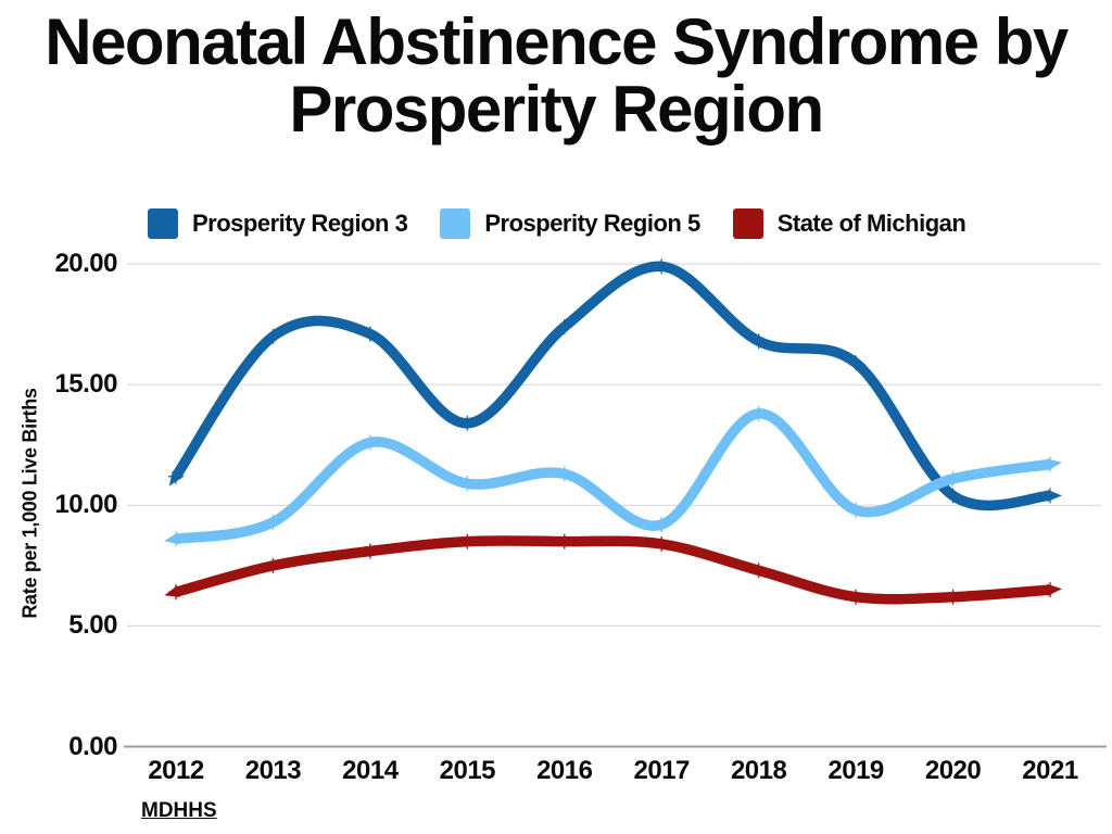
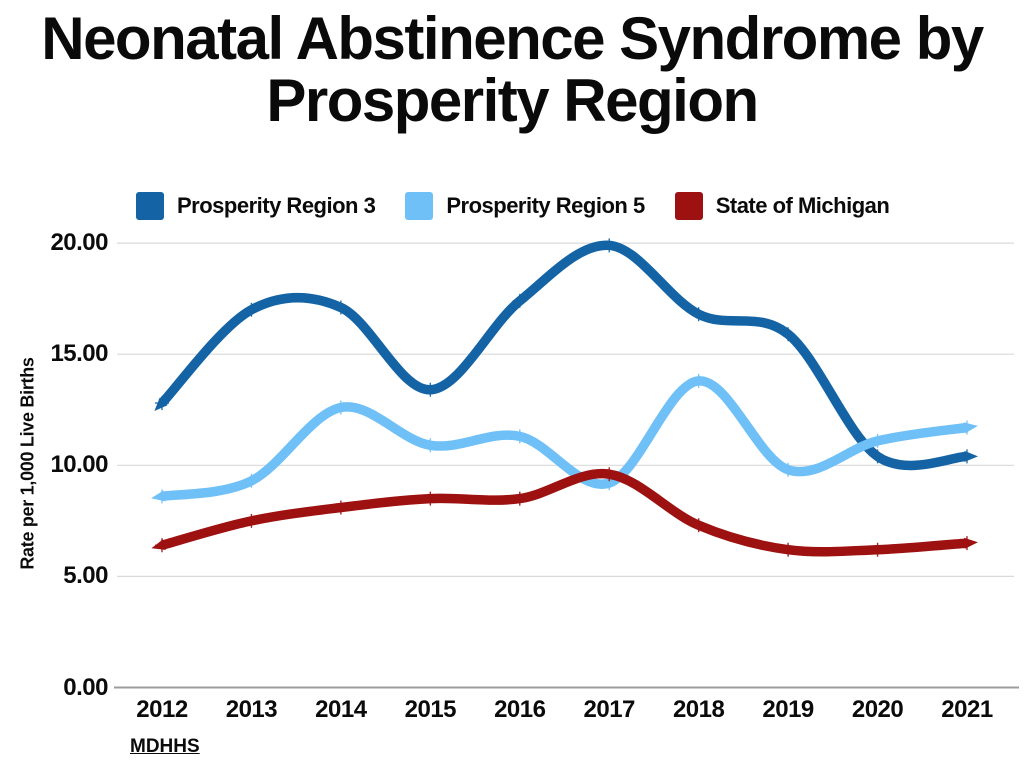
Prosperity Region 3/2012: 11.2 -> 12.8
State of Michigan/2017: 8.4 -> 9.6
